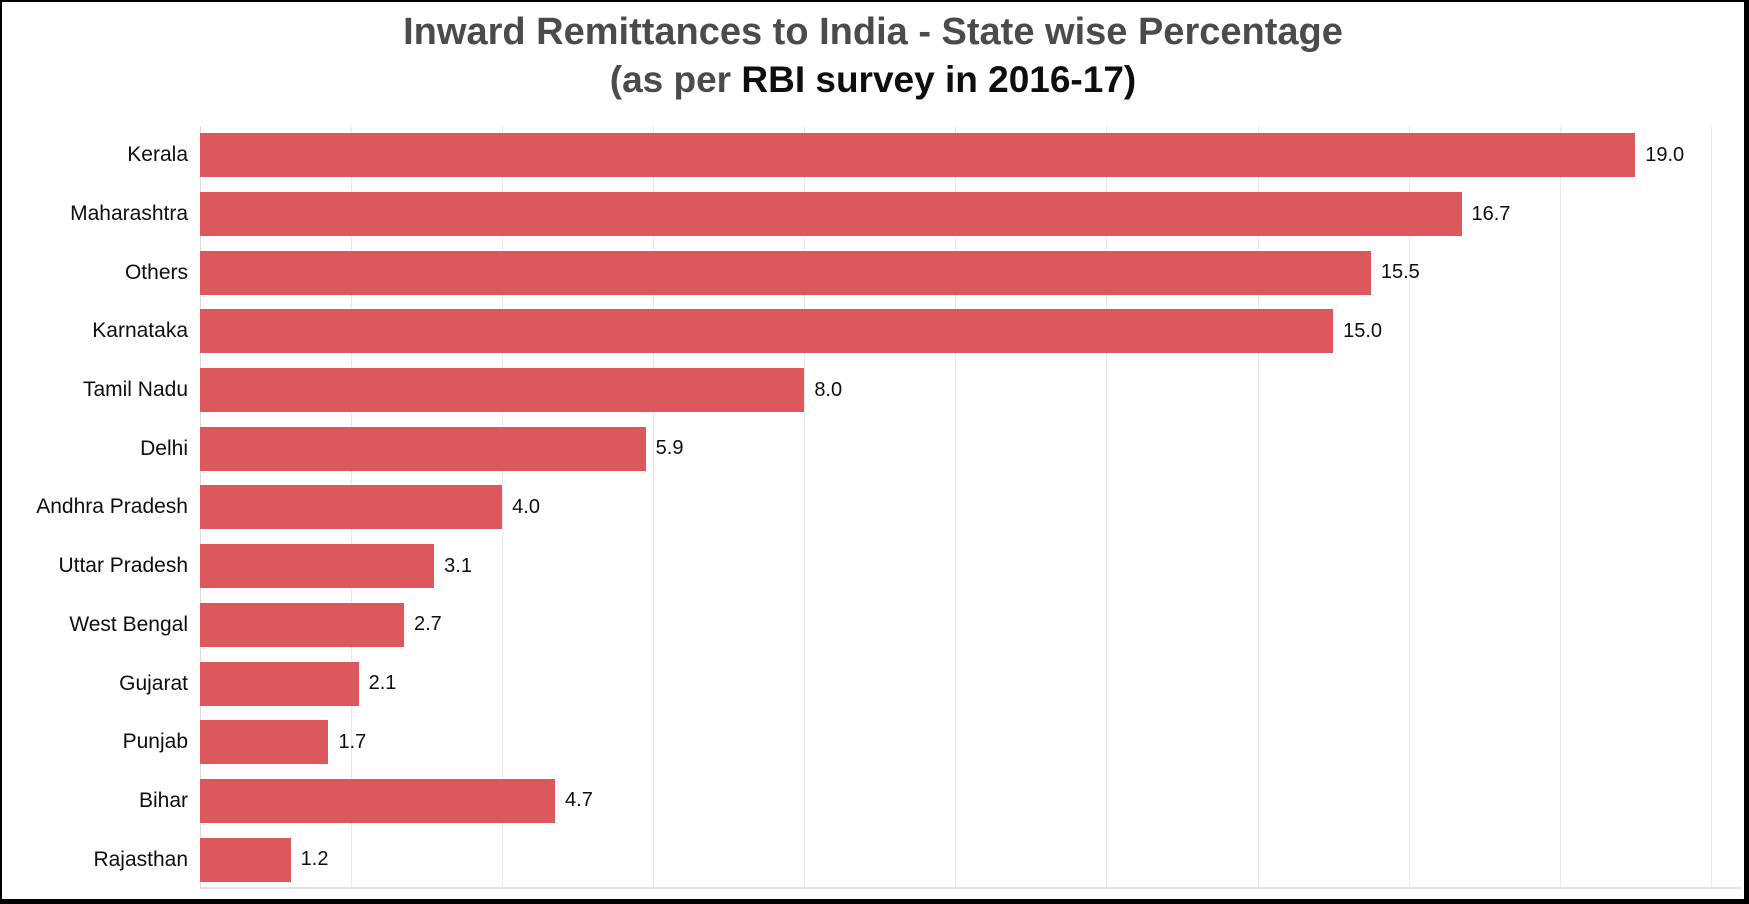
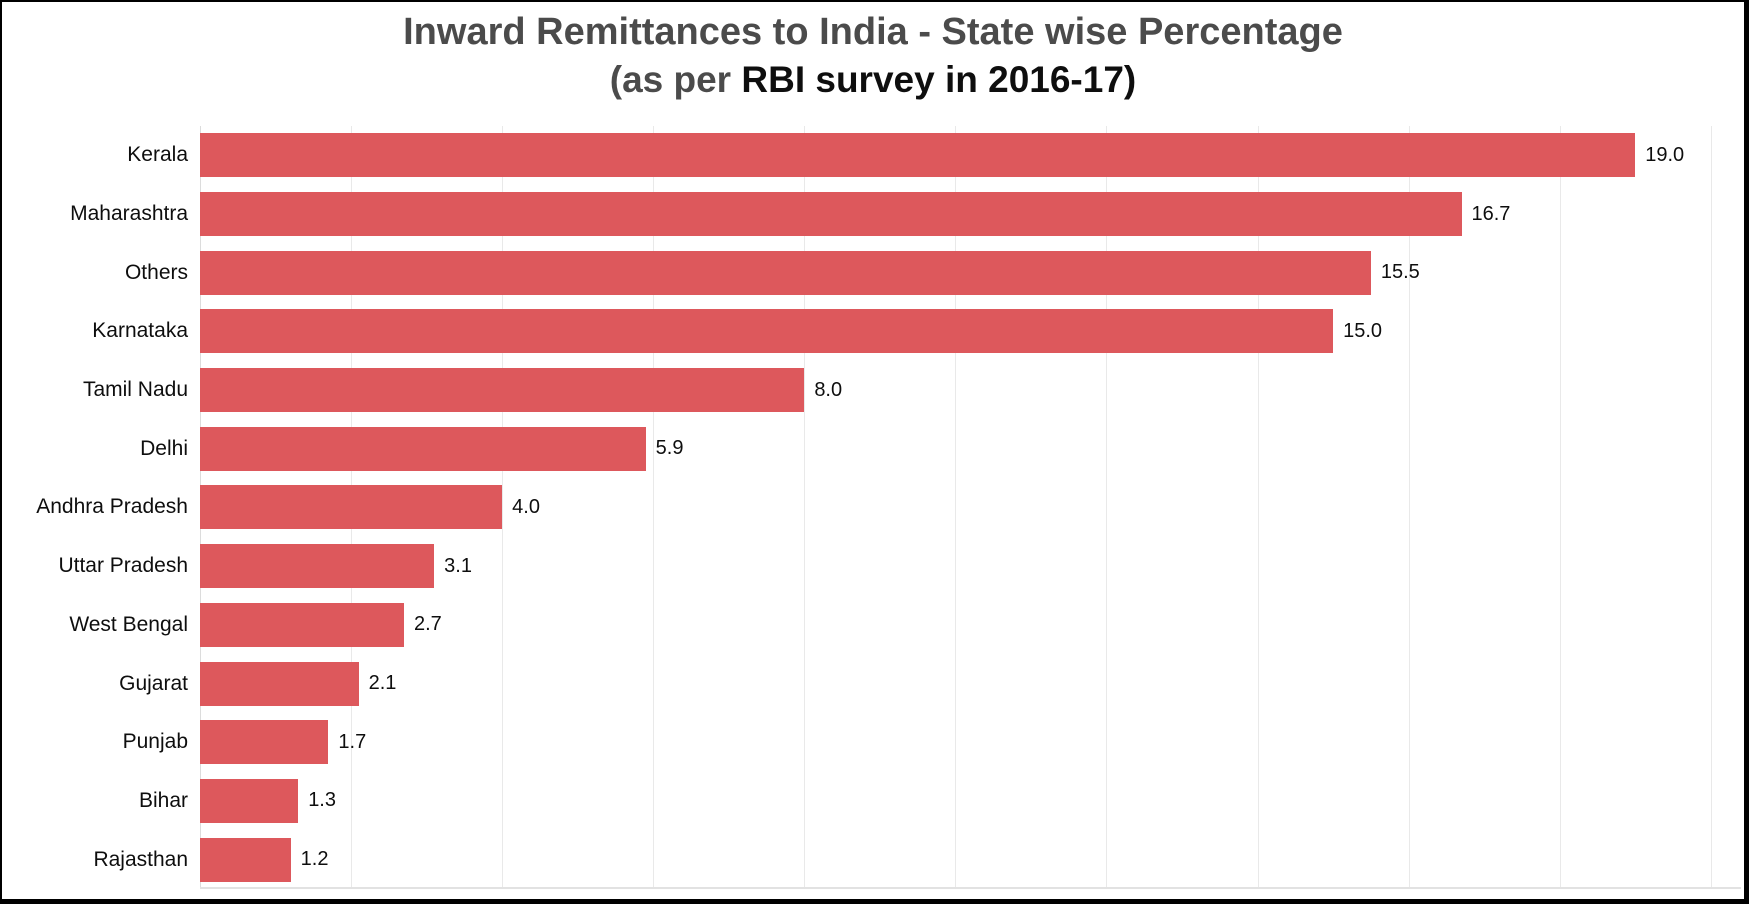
Bihar: 4.7 -> 1.3
